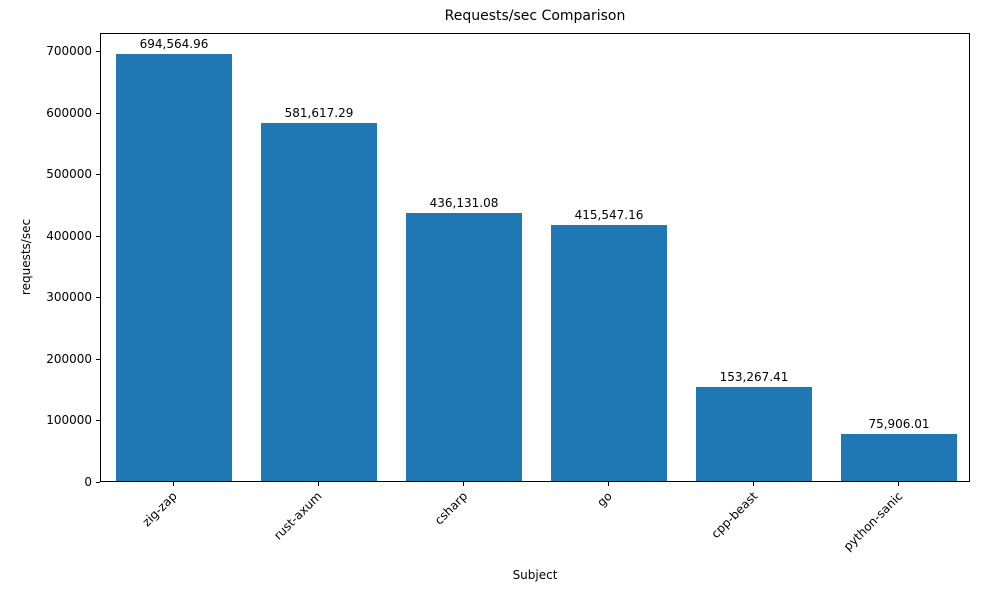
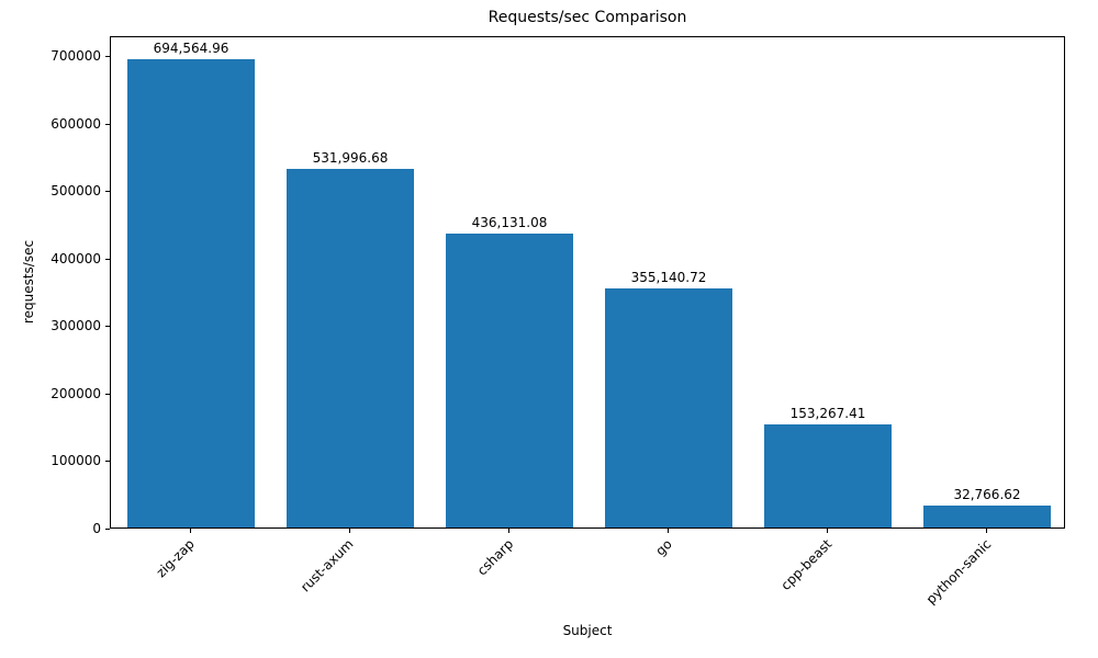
rust-axum: 581,617.29 -> 531,996.68
go: 415,547.16 -> 355,140.72
python-sanic: 75,906.01 -> 32,766.62
